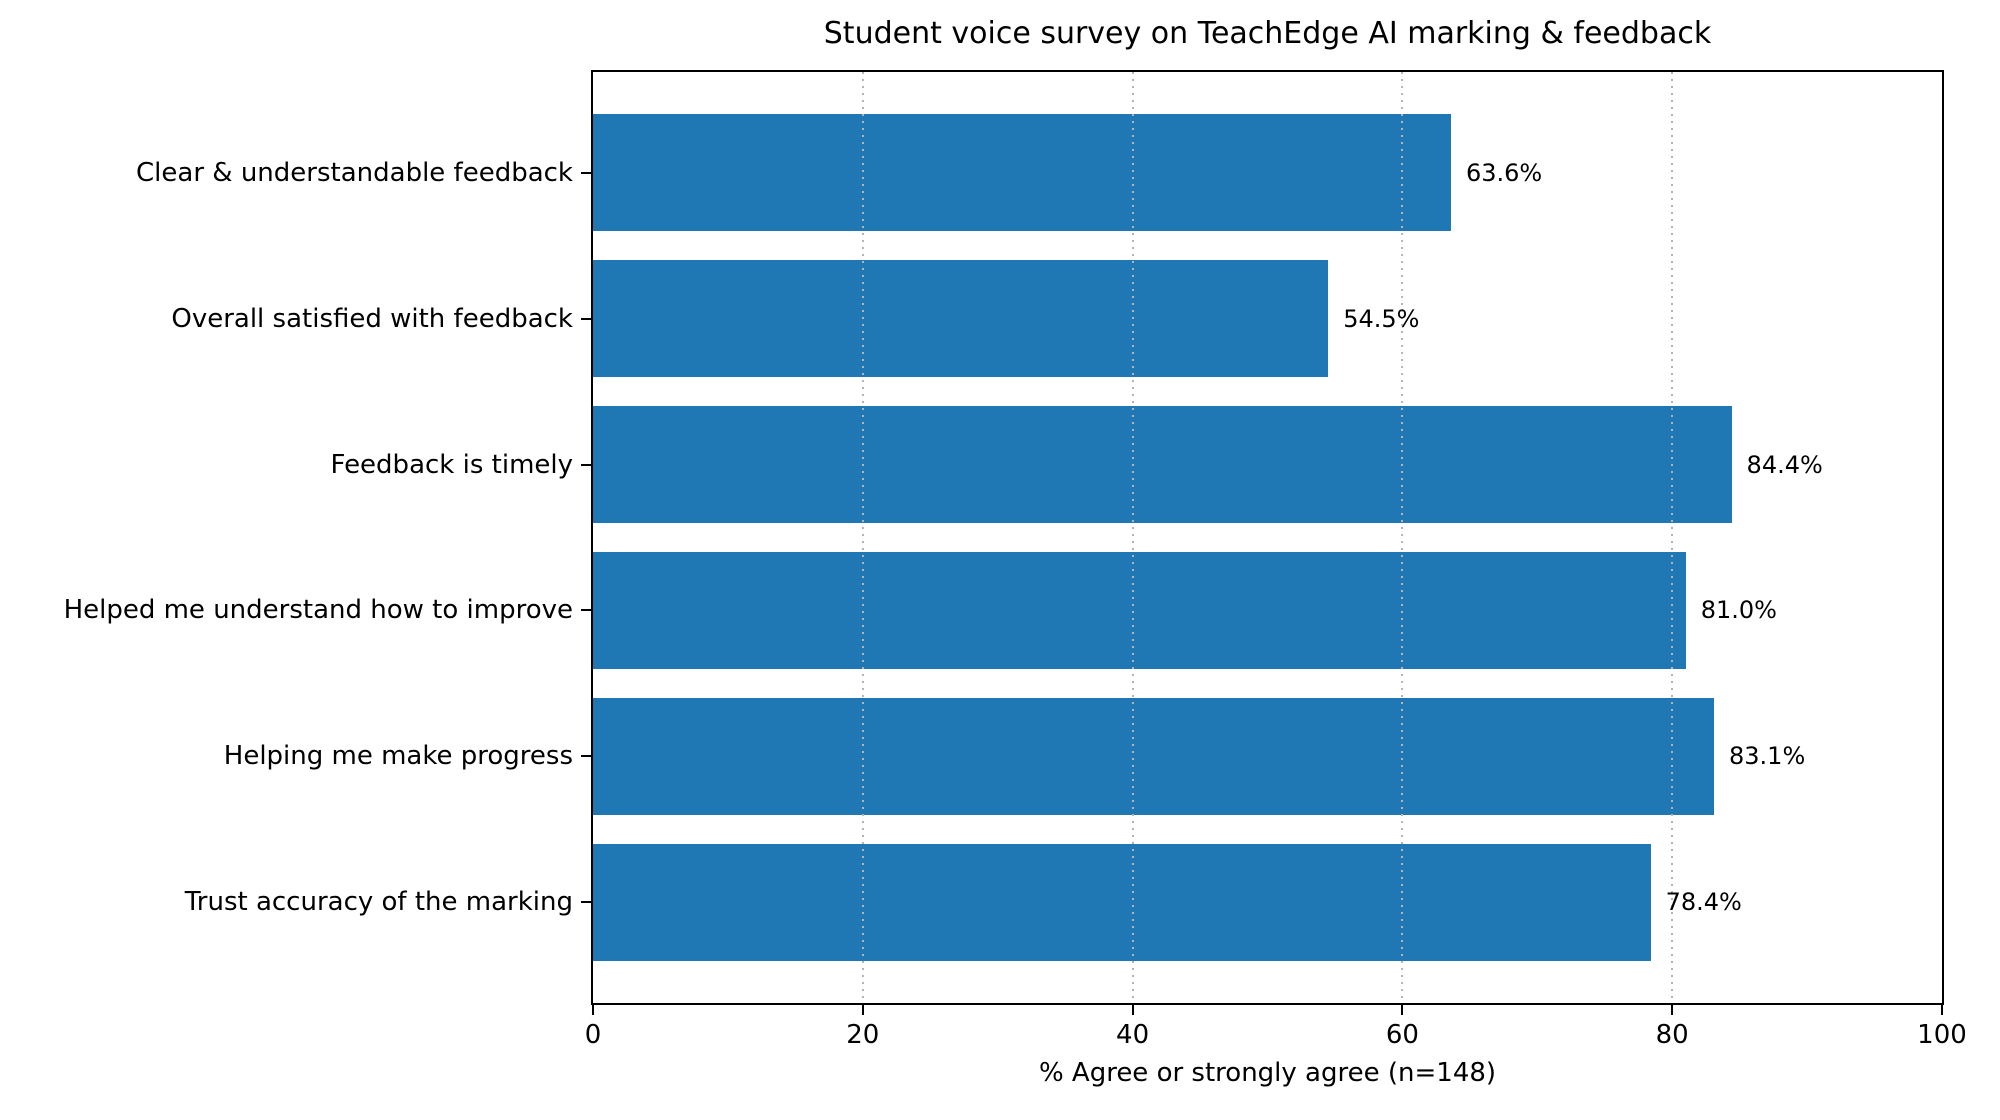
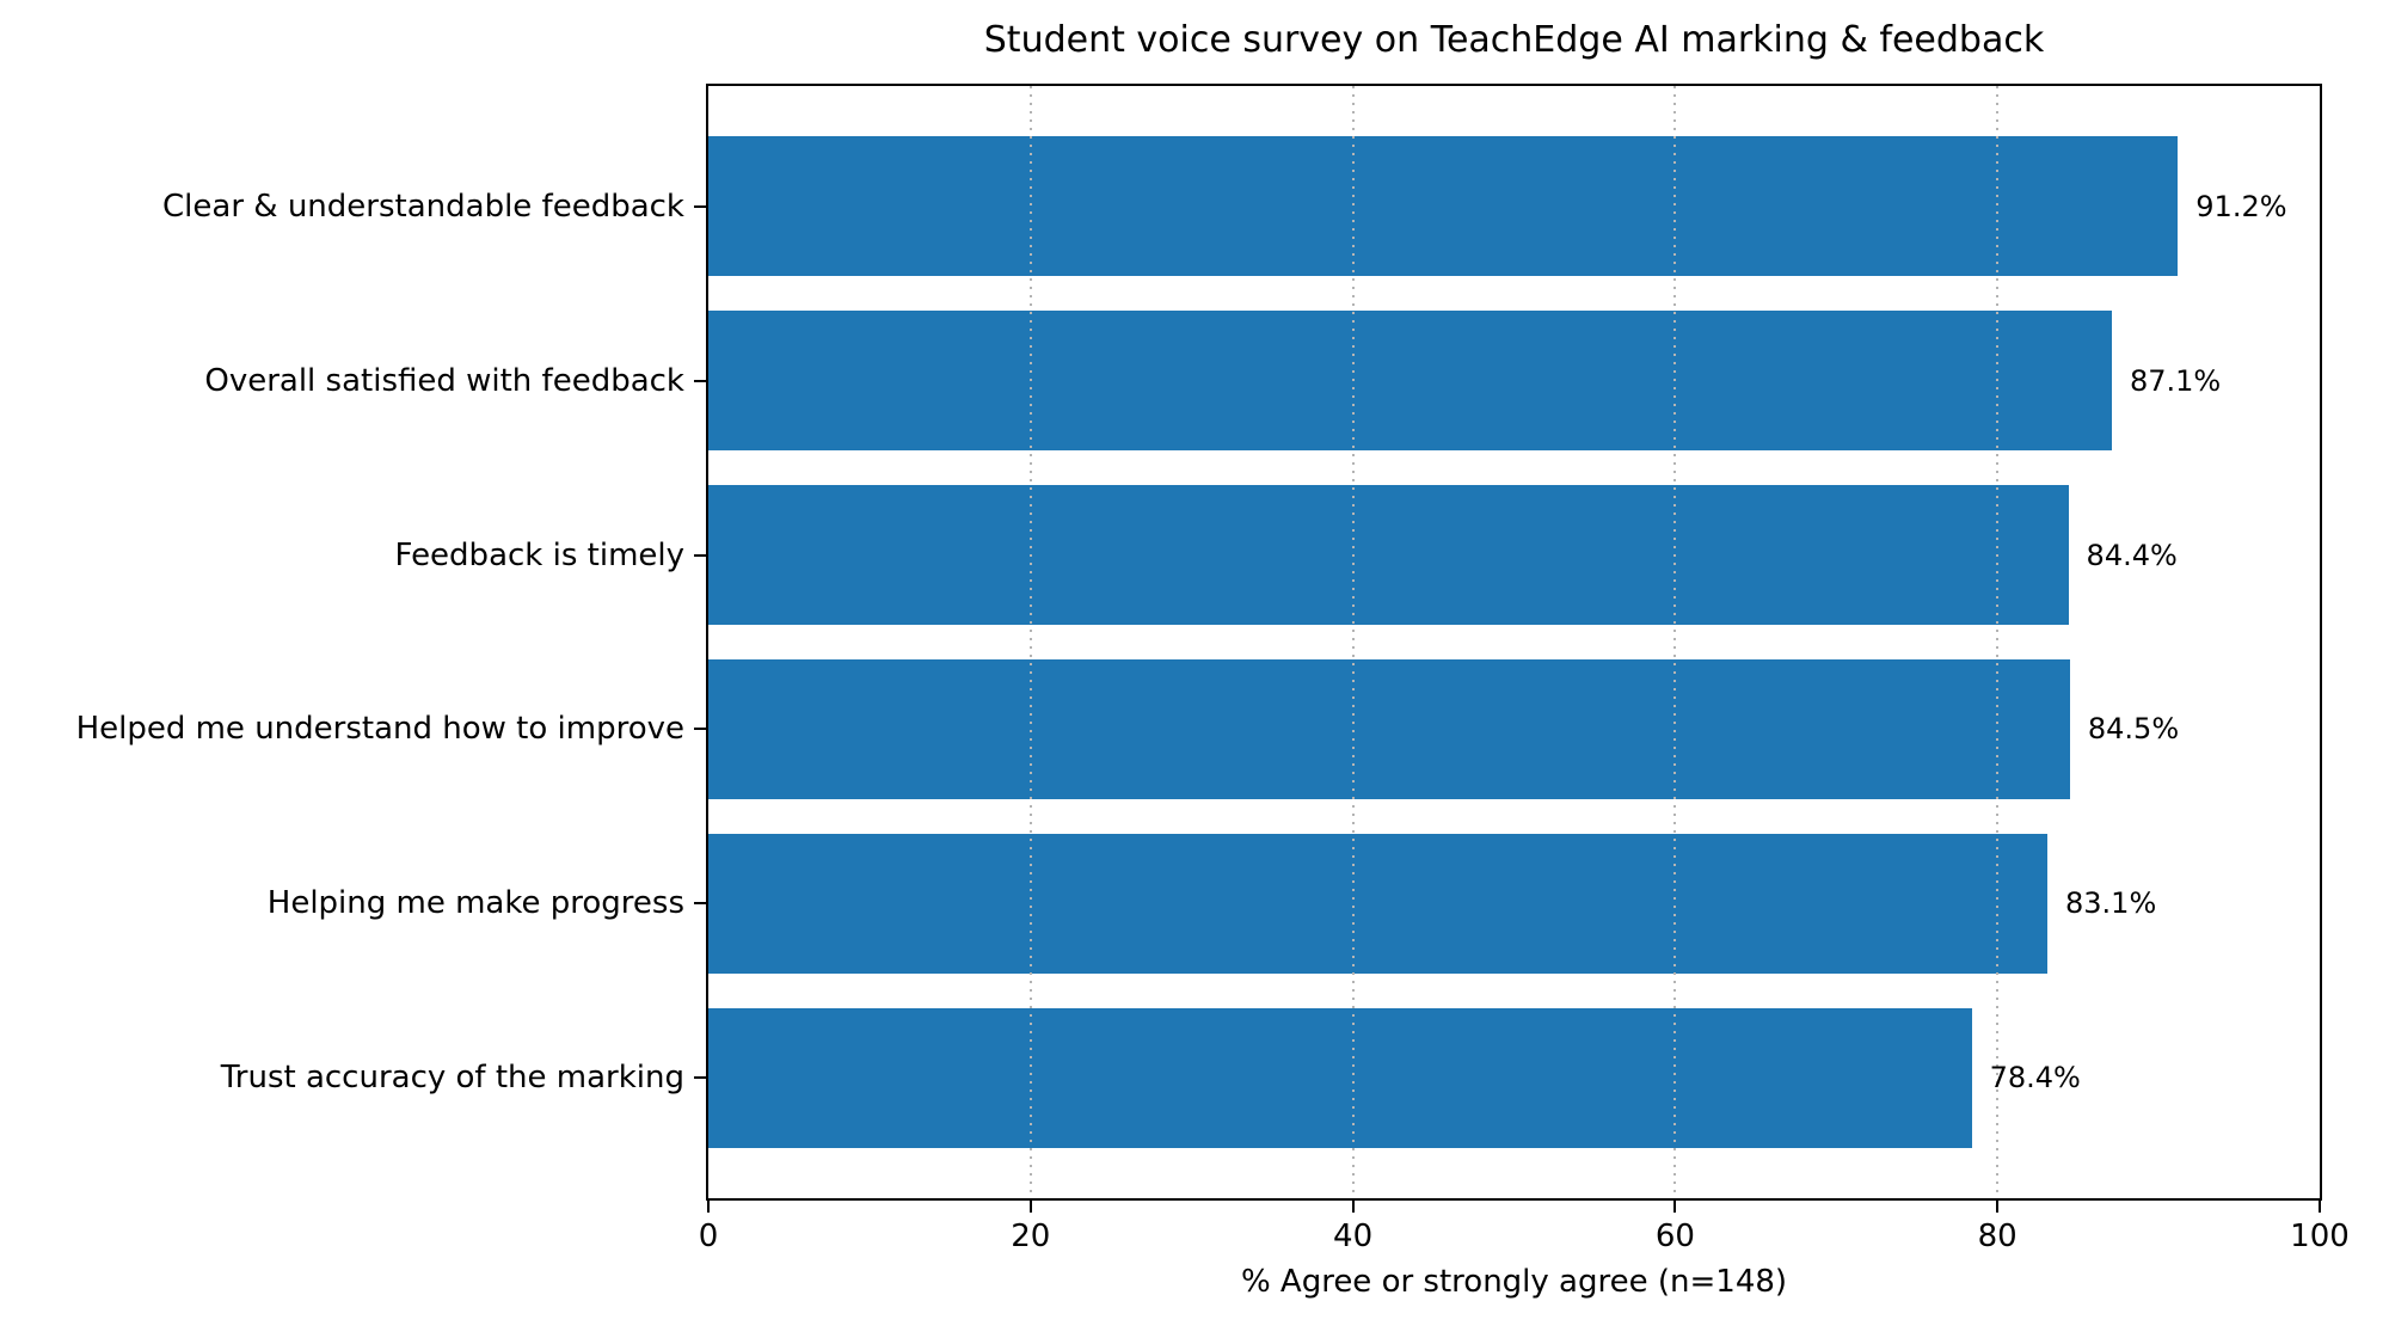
Clear & understandable feedback: 63.6% -> 91.2%
Overall satisfied with feedback: 54.5% -> 87.1%
Helped me understand how to improve: 81.0% -> 84.5%
